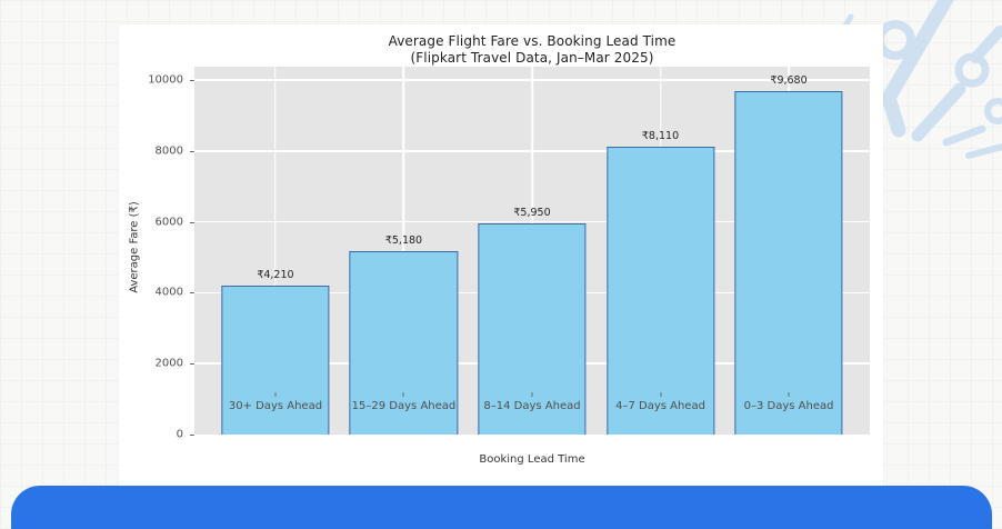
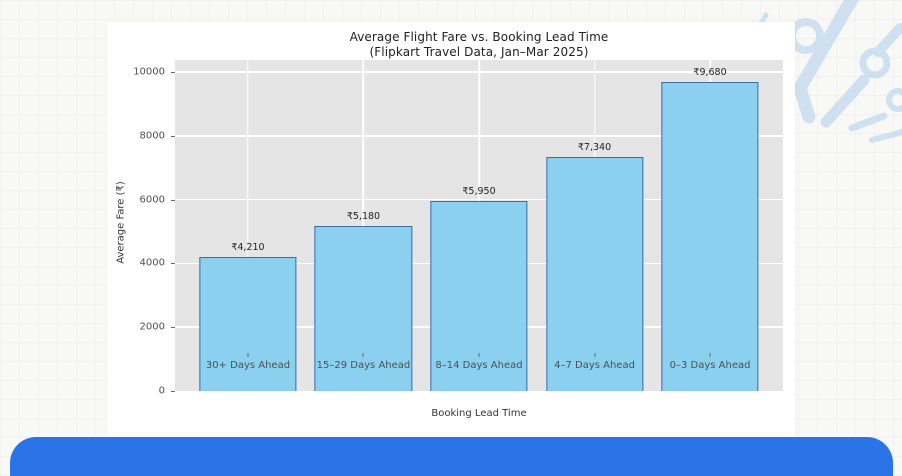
4–7 Days Ahead: 8,110 -> 7,340
